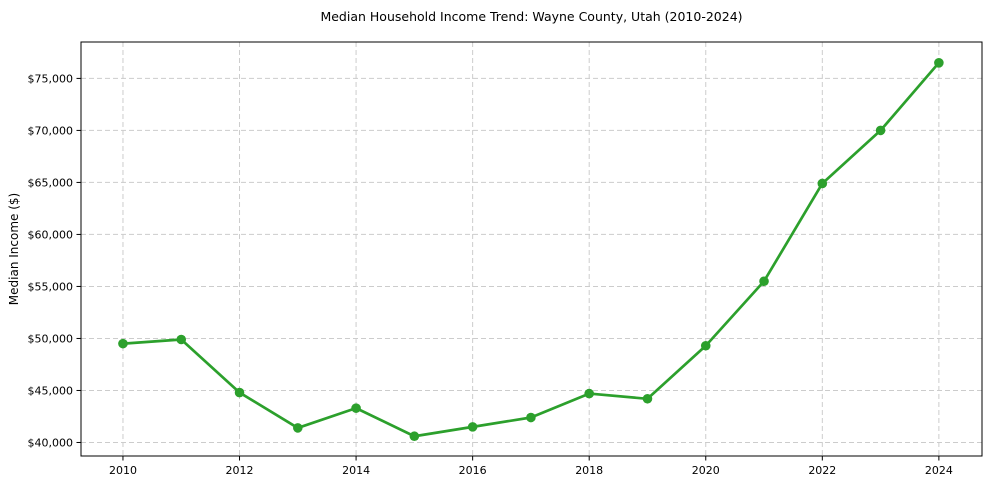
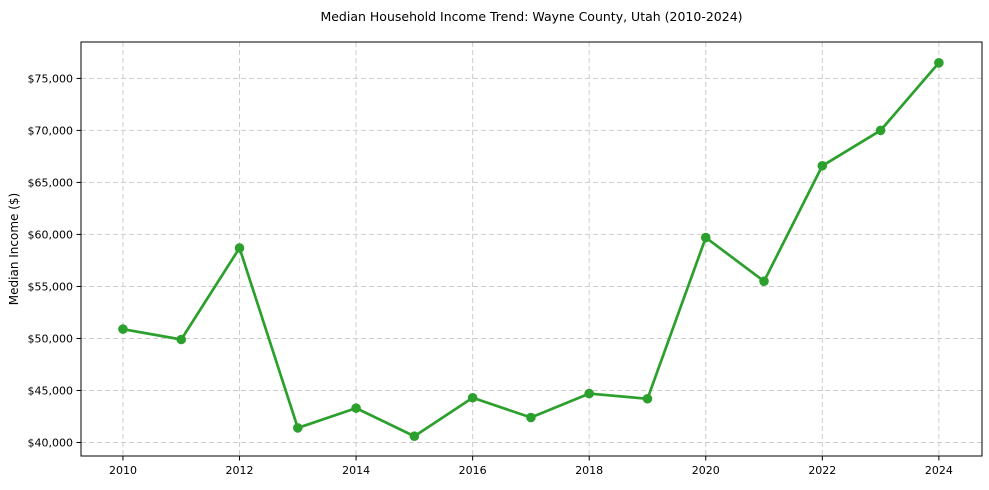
2010: $49500 -> $50900
2012: $44800 -> $58700
2016: $41500 -> $44300
2020: $49300 -> $59700
2022: $64900 -> $66600
